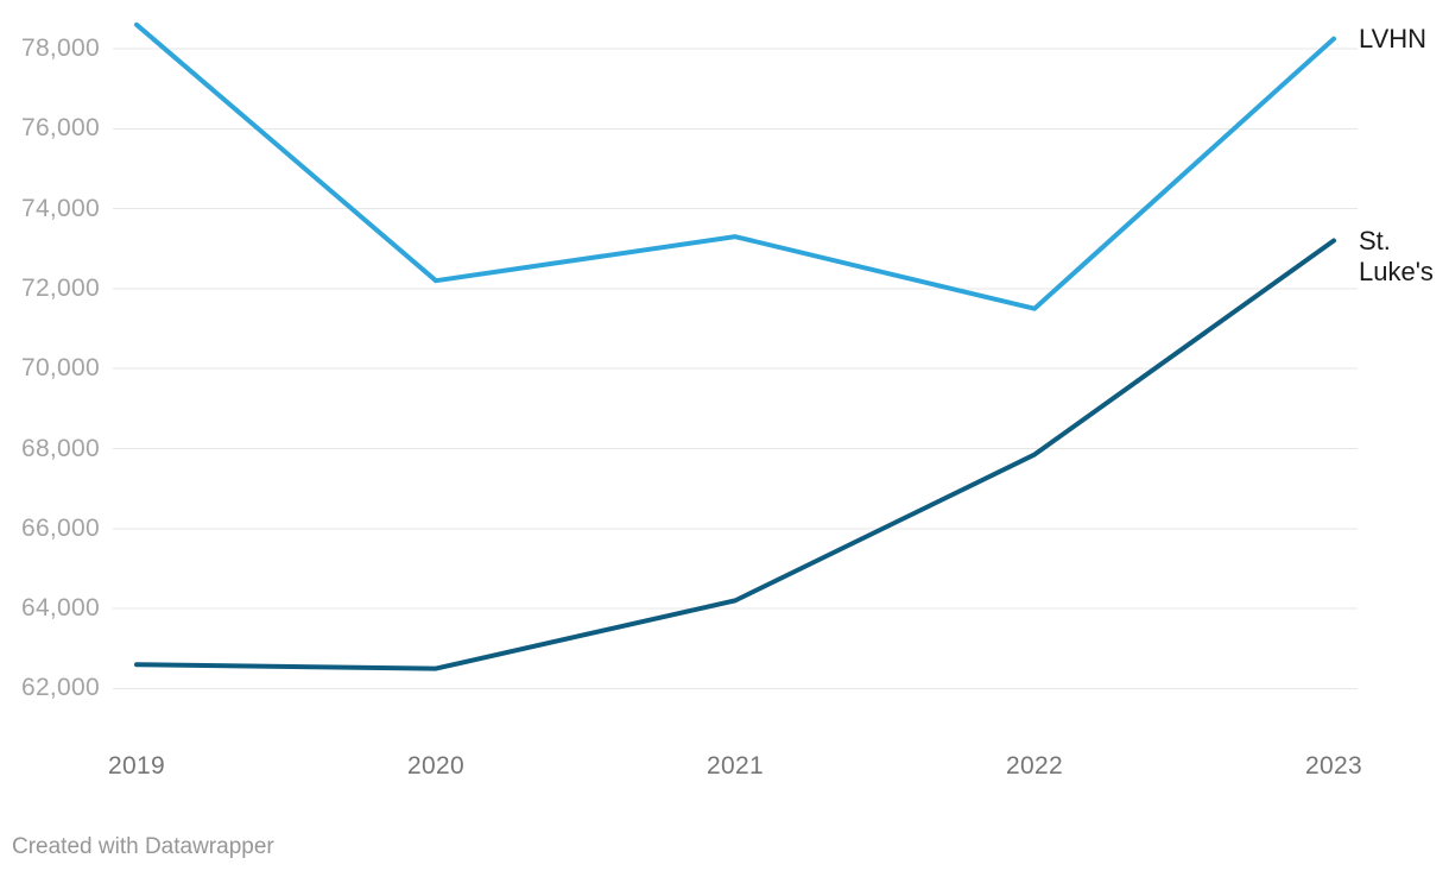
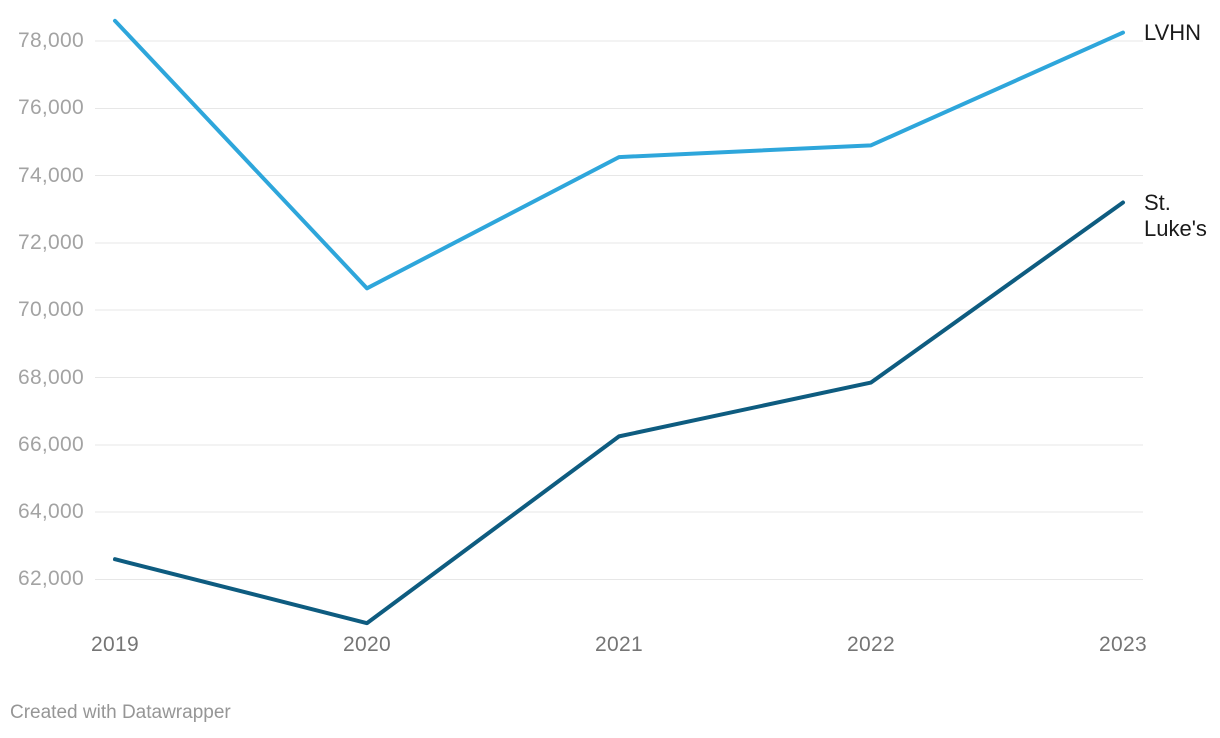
LVHN/2020: 72200 -> 70600
St. Luke's/2020: 62500 -> 60700
LVHN/2021: 73300 -> 74600
St. Luke's/2021: 64200 -> 66200
LVHN/2022: 71500 -> 74900
